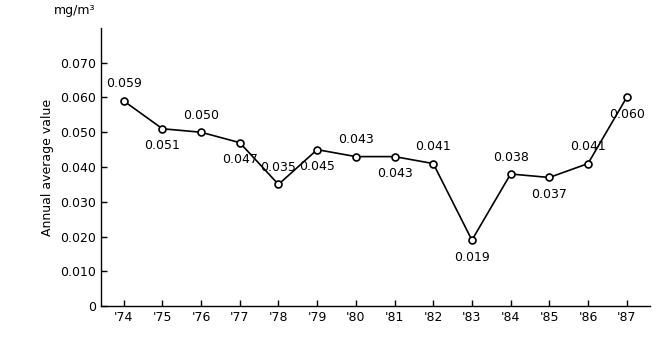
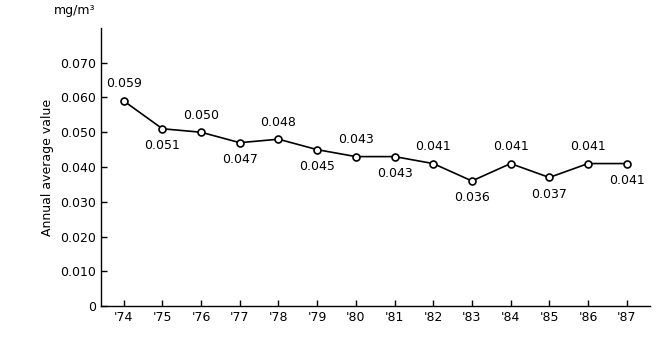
'78: 0.035 -> 0.048
'83: 0.019 -> 0.036
'84: 0.038 -> 0.041
'87: 0.060 -> 0.041
